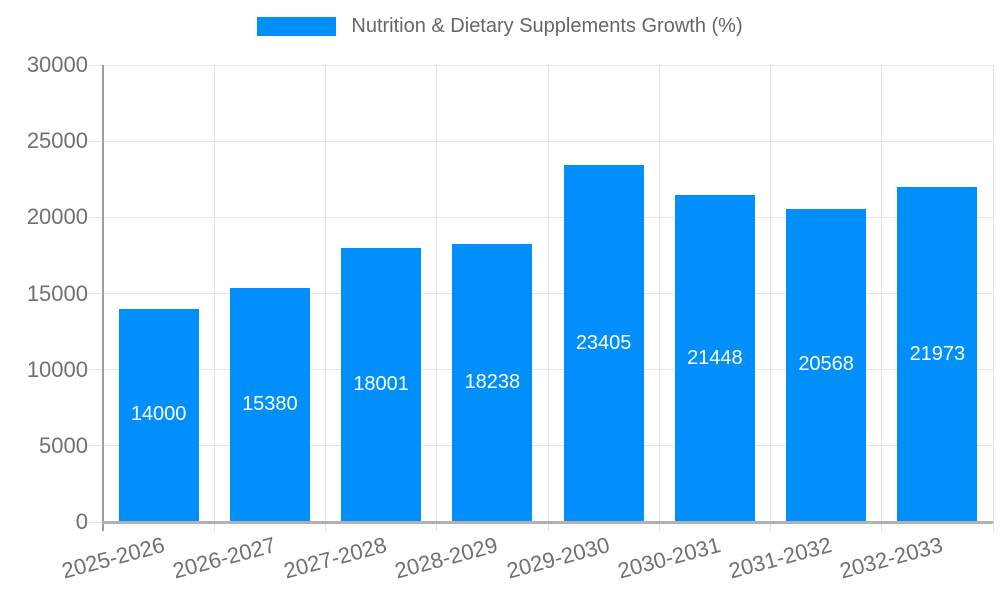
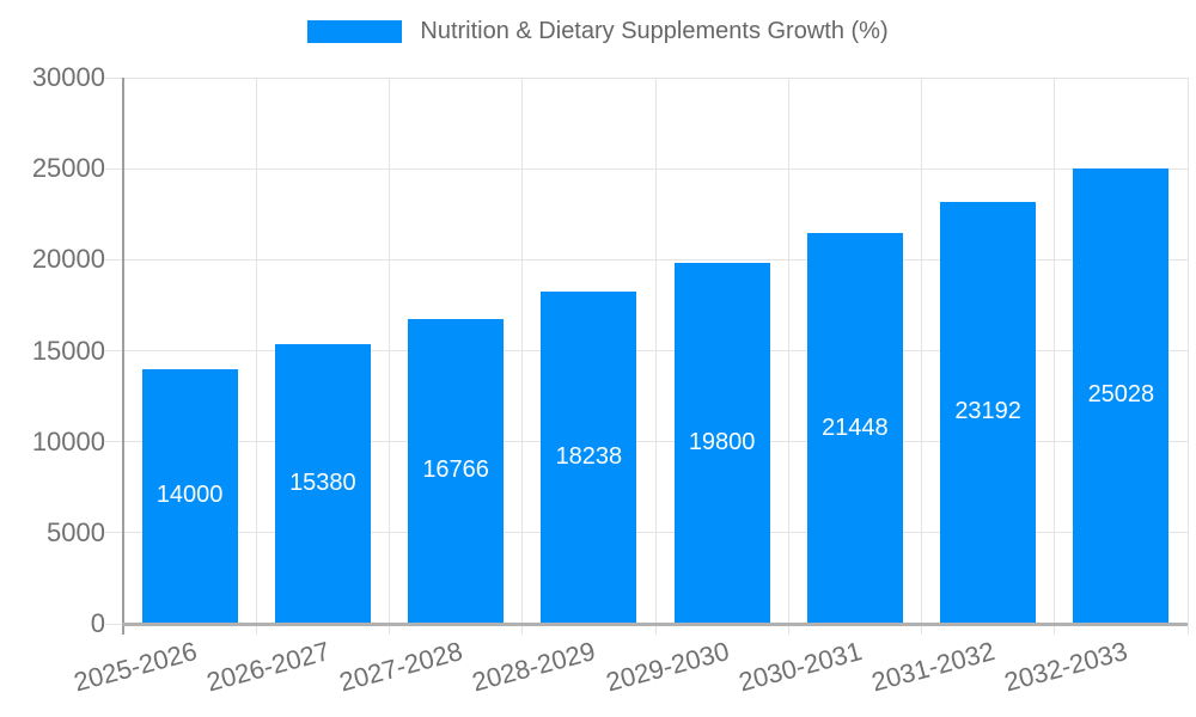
2027-2028: 18001 -> 16766
2029-2030: 23405 -> 19800
2031-2032: 20568 -> 23192
2032-2033: 21973 -> 25028
